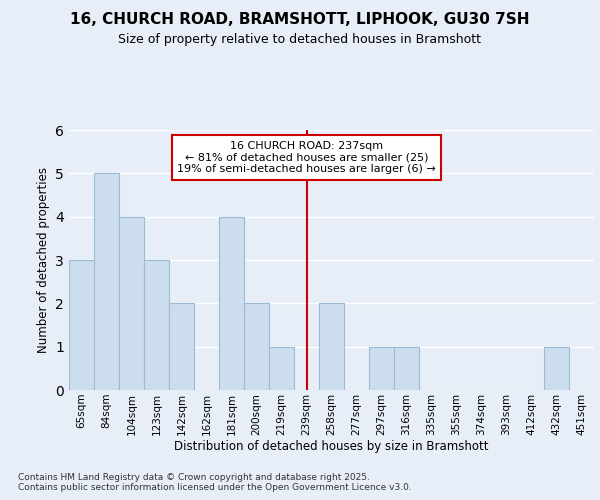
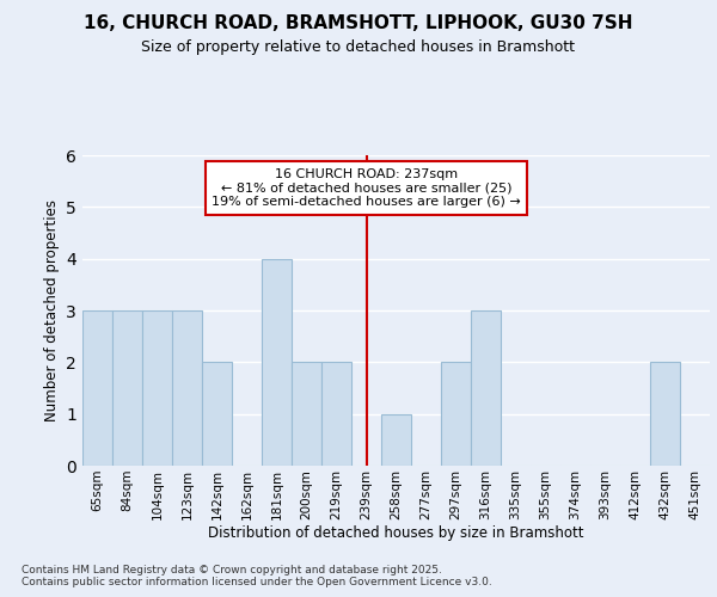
84sqm: 5 -> 3
104sqm: 4 -> 3
219sqm: 1 -> 2
258sqm: 2 -> 1
297sqm: 1 -> 2
316sqm: 1 -> 3
432sqm: 1 -> 2
